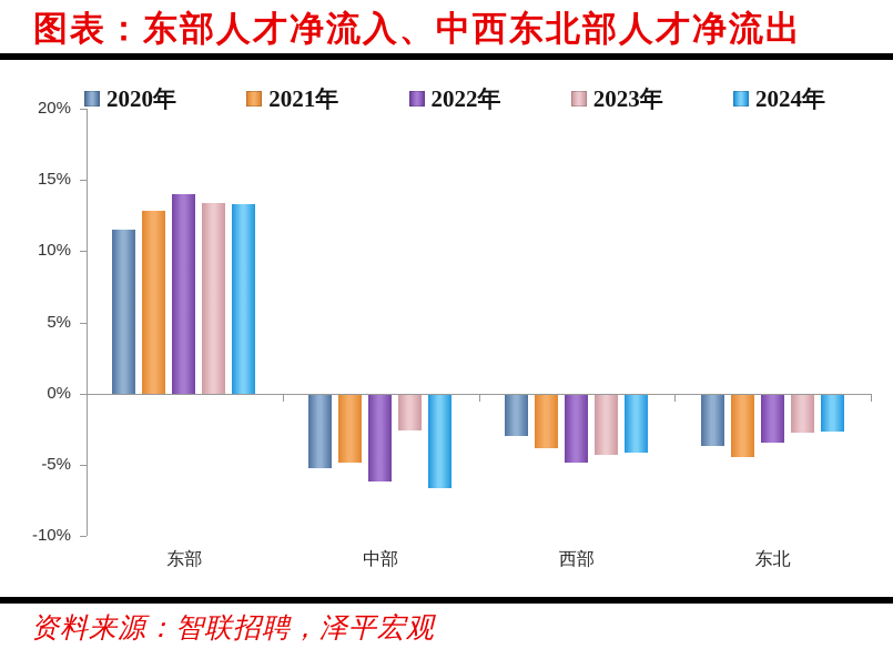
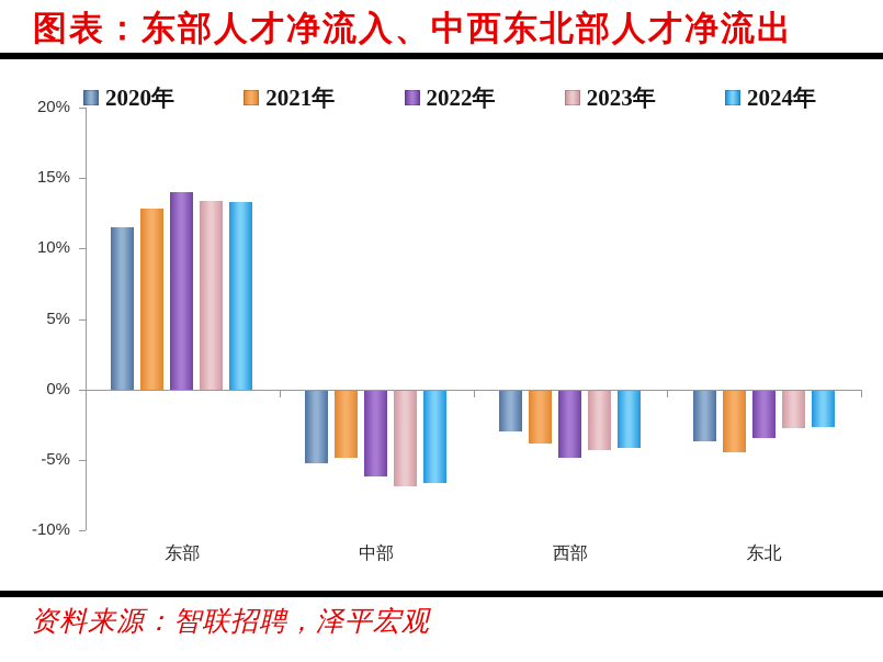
2023年/中部: -2.5% -> -6.8%
